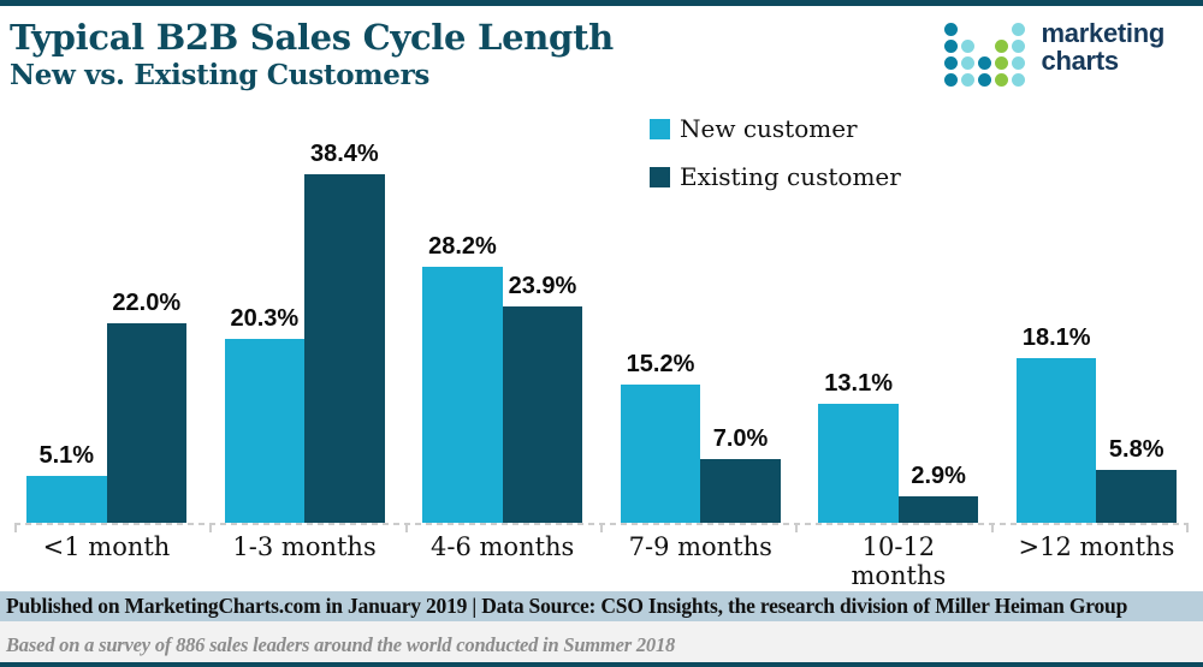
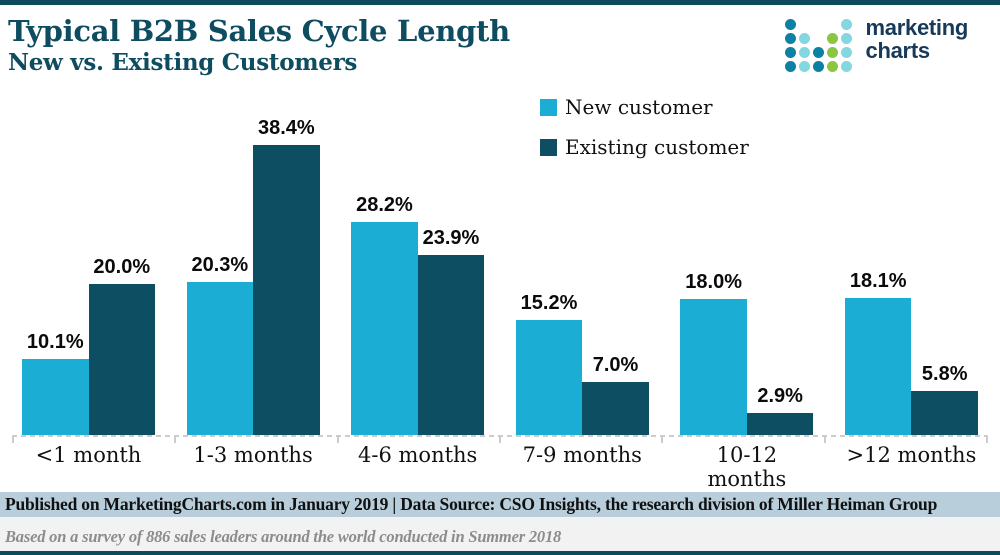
New customer/<1 month: 5.1% -> 10.1%
Existing customer/<1 month: 22.0% -> 20.0%
New customer/10-12 months: 13.1% -> 18.0%
